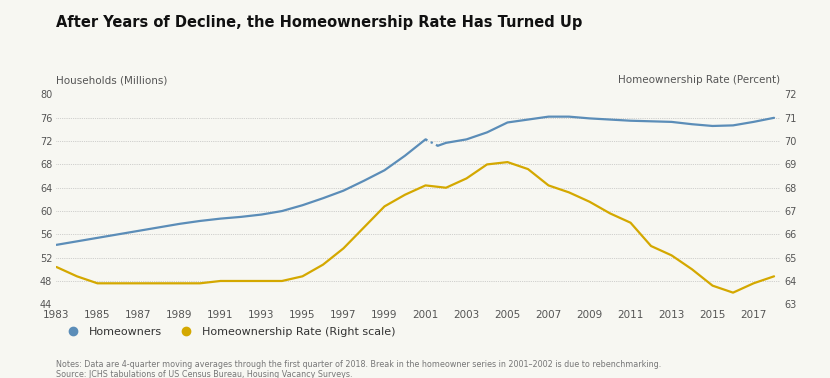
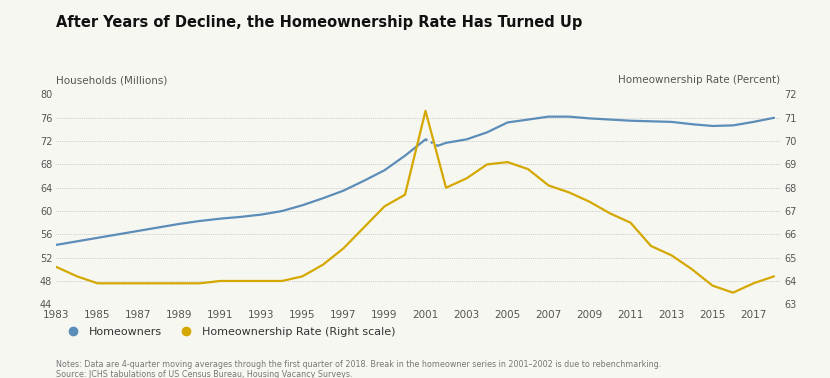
Homeownership Rate (Right scale)/2001: 68.1 -> 71.3
